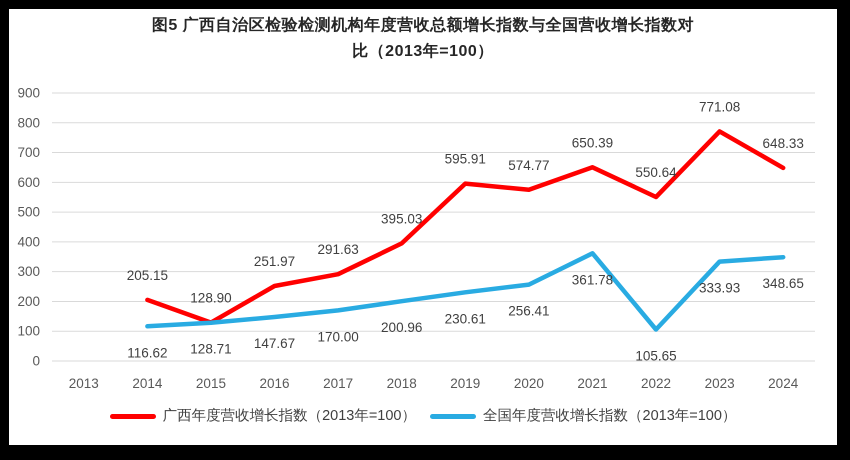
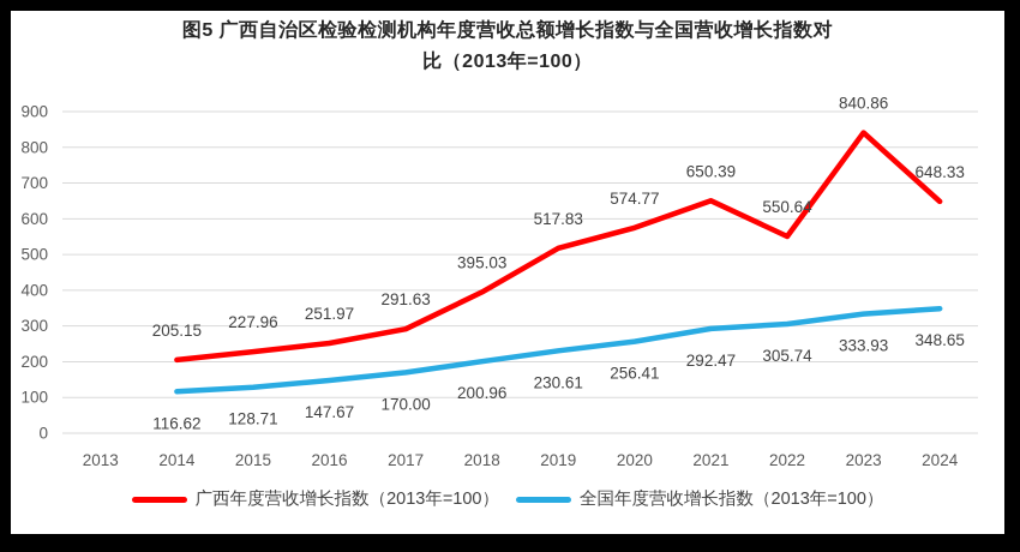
广西年度营收增长指数（2013年=100）/2015: 128.90 -> 227.96
广西年度营收增长指数（2013年=100）/2019: 595.91 -> 517.83
全国年度营收增长指数（2013年=100）/2021: 361.78 -> 292.47
全国年度营收增长指数（2013年=100）/2022: 105.65 -> 305.74
广西年度营收增长指数（2013年=100）/2023: 771.08 -> 840.86
